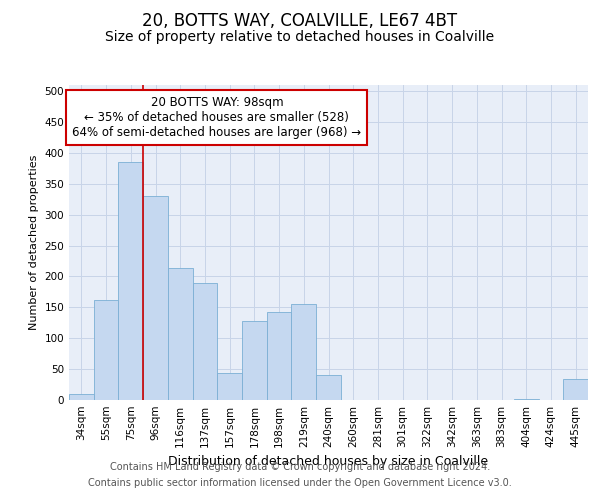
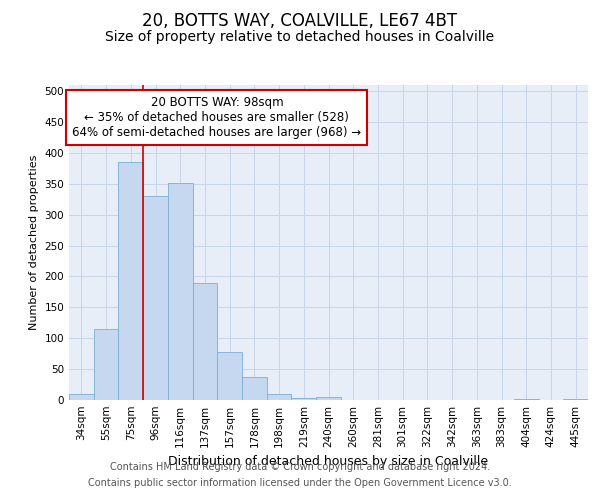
55sqm: 162 -> 115
116sqm: 214 -> 352
157sqm: 44 -> 77
178sqm: 128 -> 37
198sqm: 142 -> 10
219sqm: 156 -> 4
240sqm: 40 -> 5
445sqm: 34 -> 2
